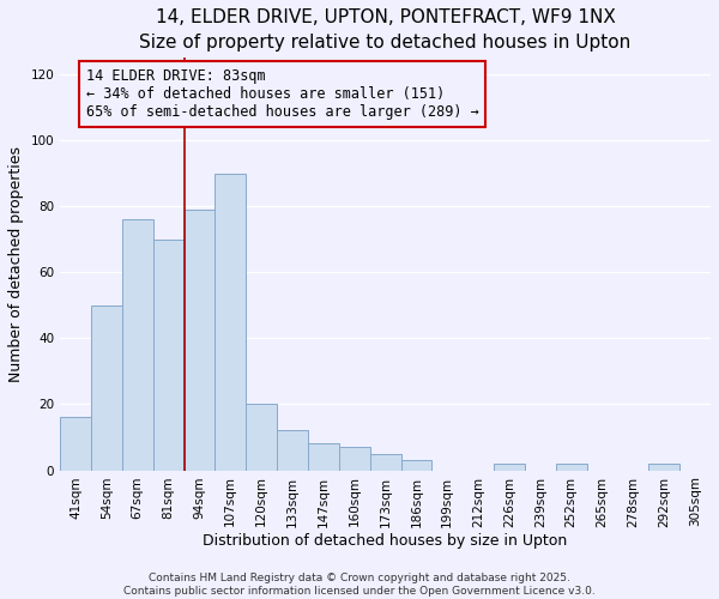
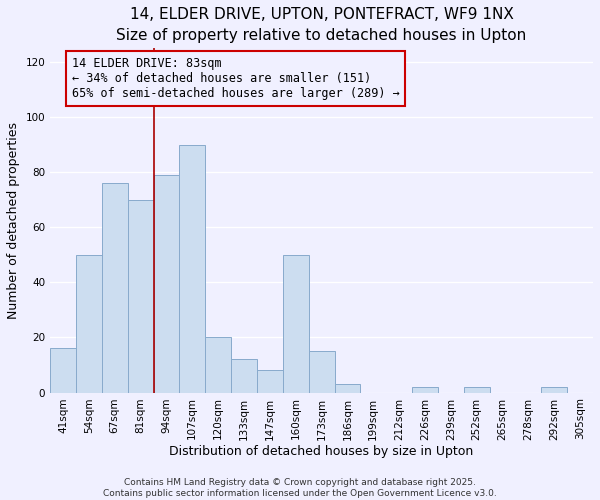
160sqm: 7 -> 50
173sqm: 5 -> 15
